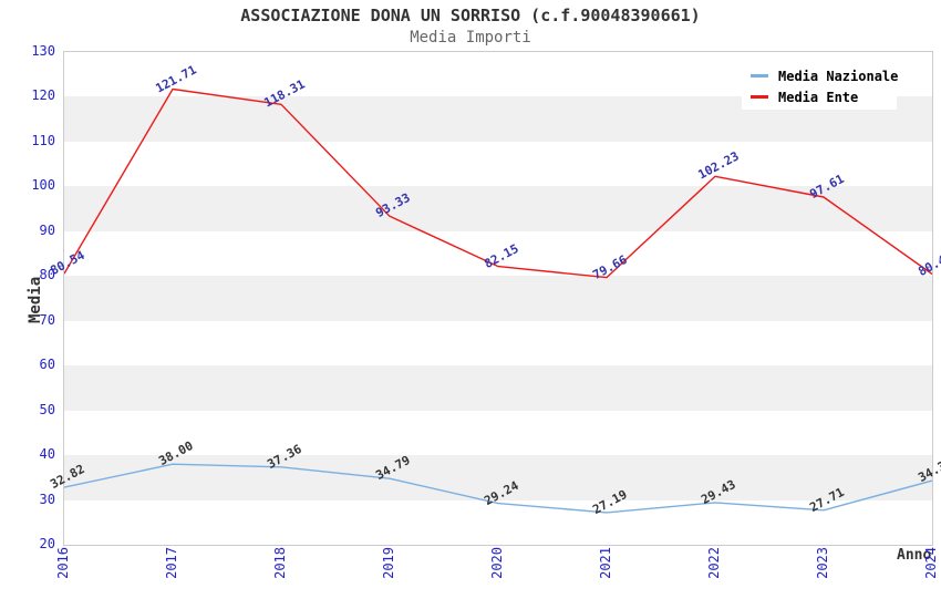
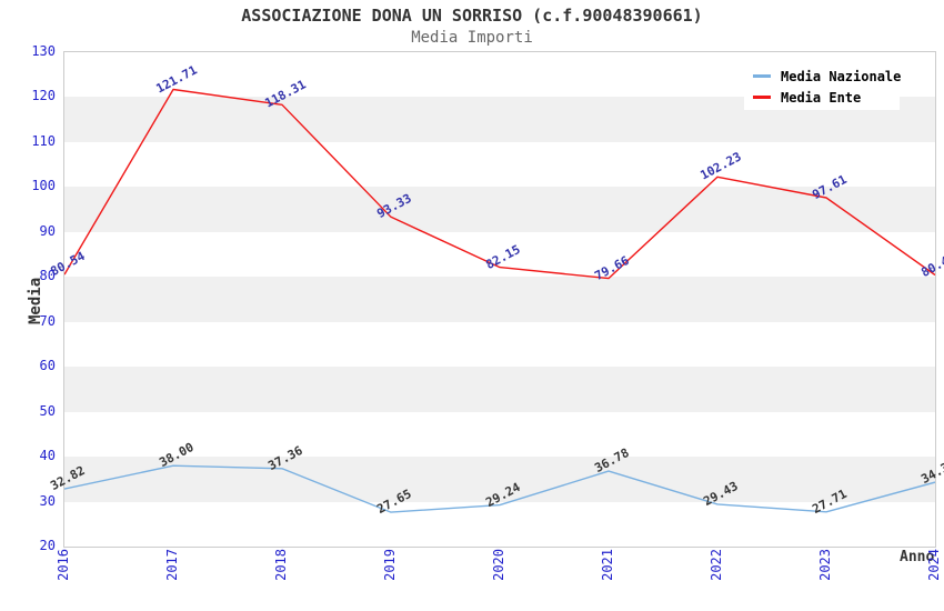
Media Nazionale/2019: 34.79 -> 27.65
Media Nazionale/2021: 27.19 -> 36.78
